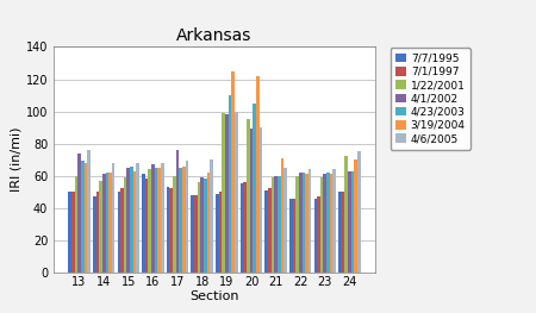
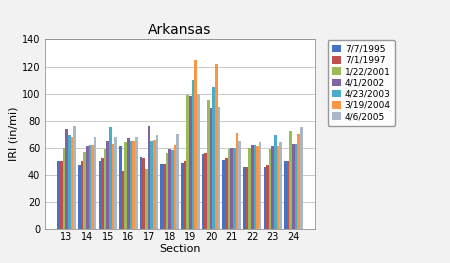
4/23/2003/15: 66 -> 75
7/1/1997/16: 58 -> 43
1/22/2001/17: 60 -> 44
4/23/2003/23: 62 -> 69
